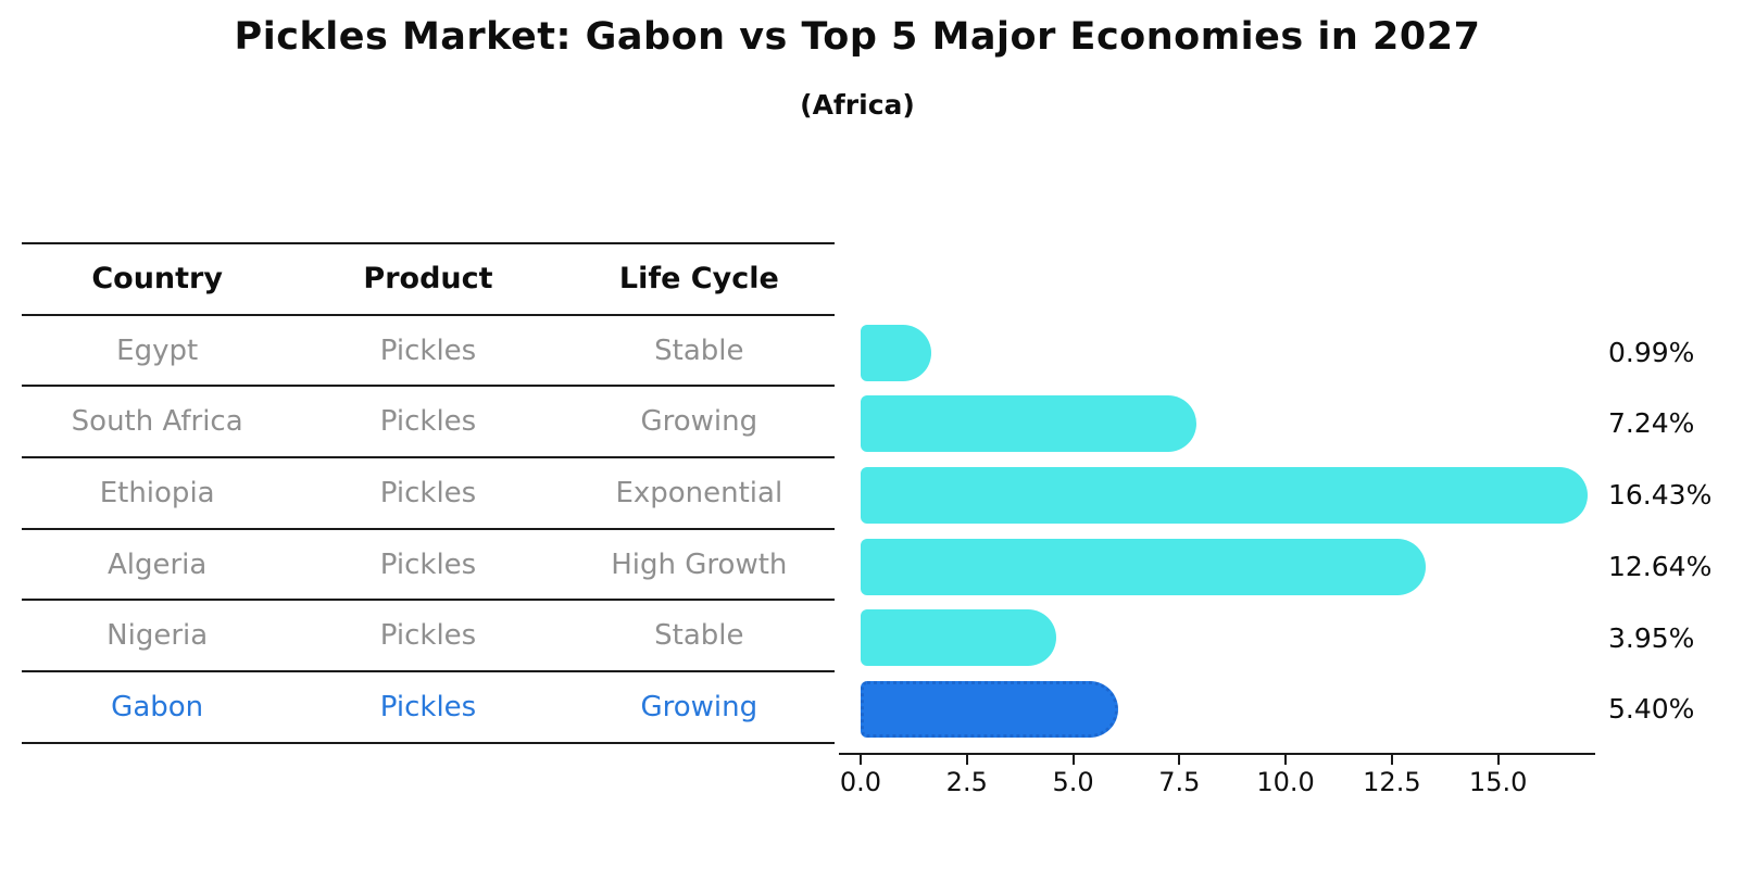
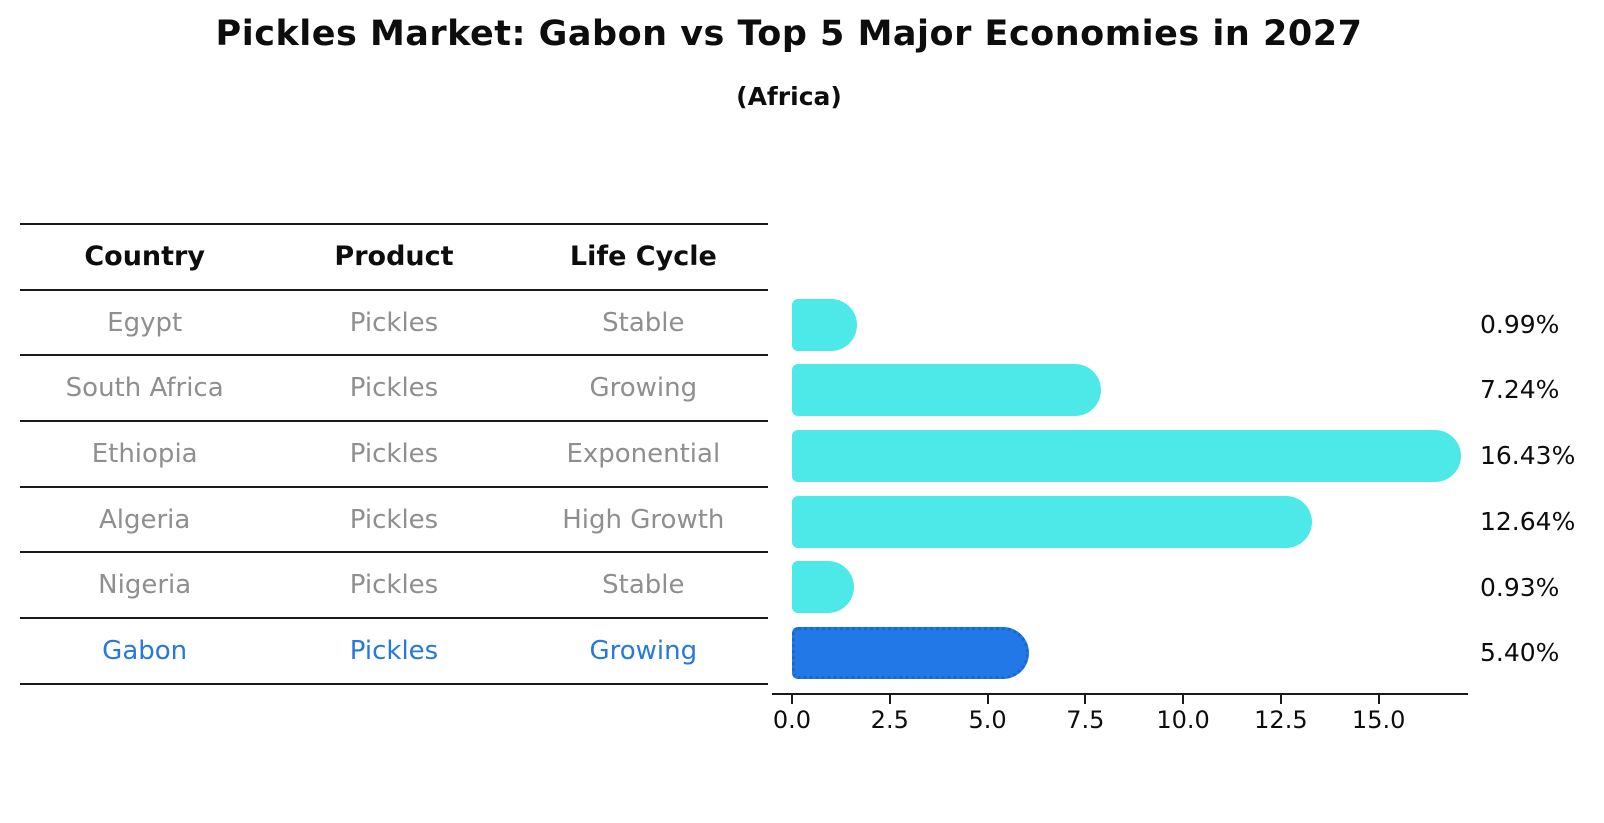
Nigeria: 3.95% -> 0.93%
